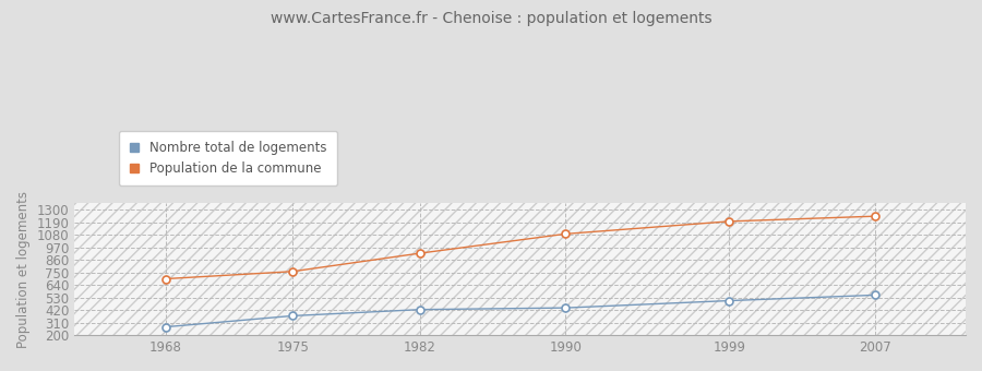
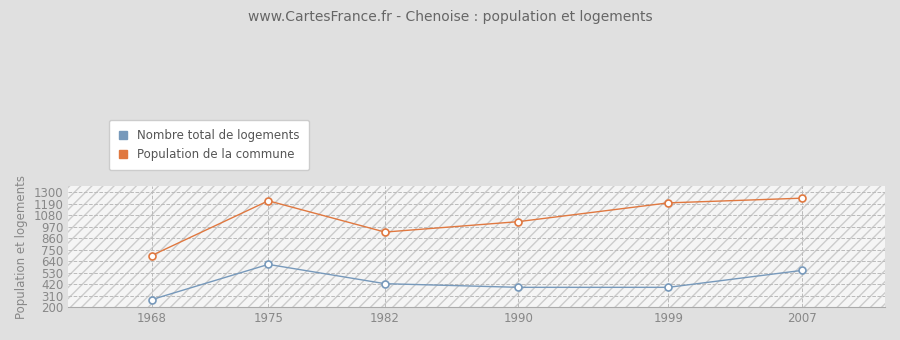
Nombre total de logements/1975: 370 -> 610
Population de la commune/1975: 760 -> 1220
Nombre total de logements/1990: 440 -> 390
Population de la commune/1990: 1090 -> 1020
Nombre total de logements/1999: 500 -> 390
